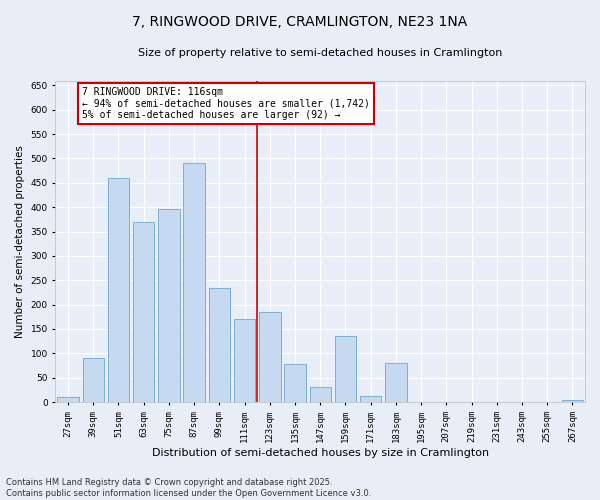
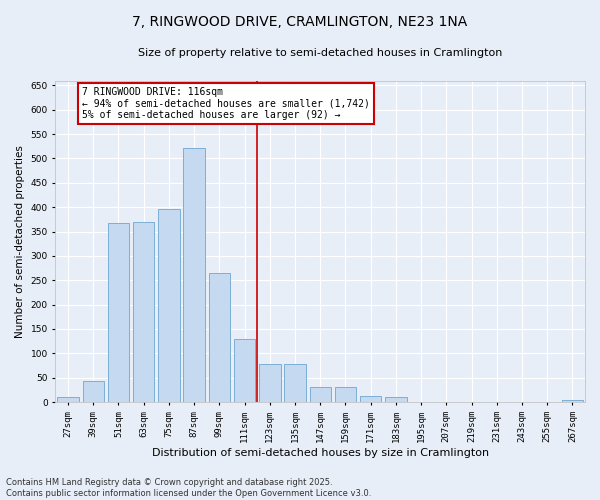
39sqm: 90 -> 43
51sqm: 460 -> 368
87sqm: 490 -> 522
99sqm: 235 -> 265
111sqm: 170 -> 130
123sqm: 185 -> 78
159sqm: 135 -> 30
183sqm: 80 -> 10
